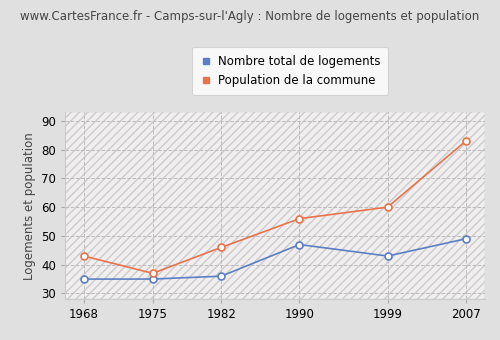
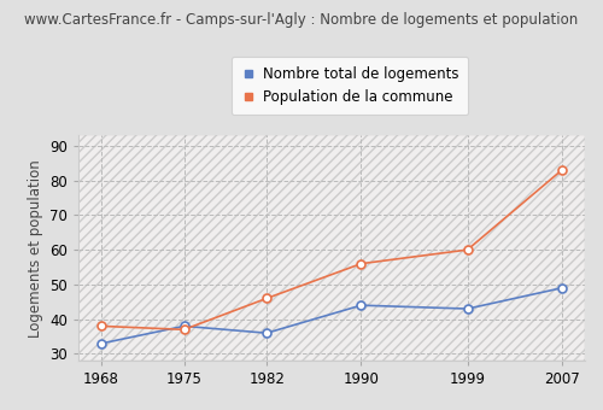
Nombre total de logements/1968: 35 -> 33
Population de la commune/1968: 43 -> 38
Nombre total de logements/1975: 35 -> 38
Nombre total de logements/1990: 47 -> 44
